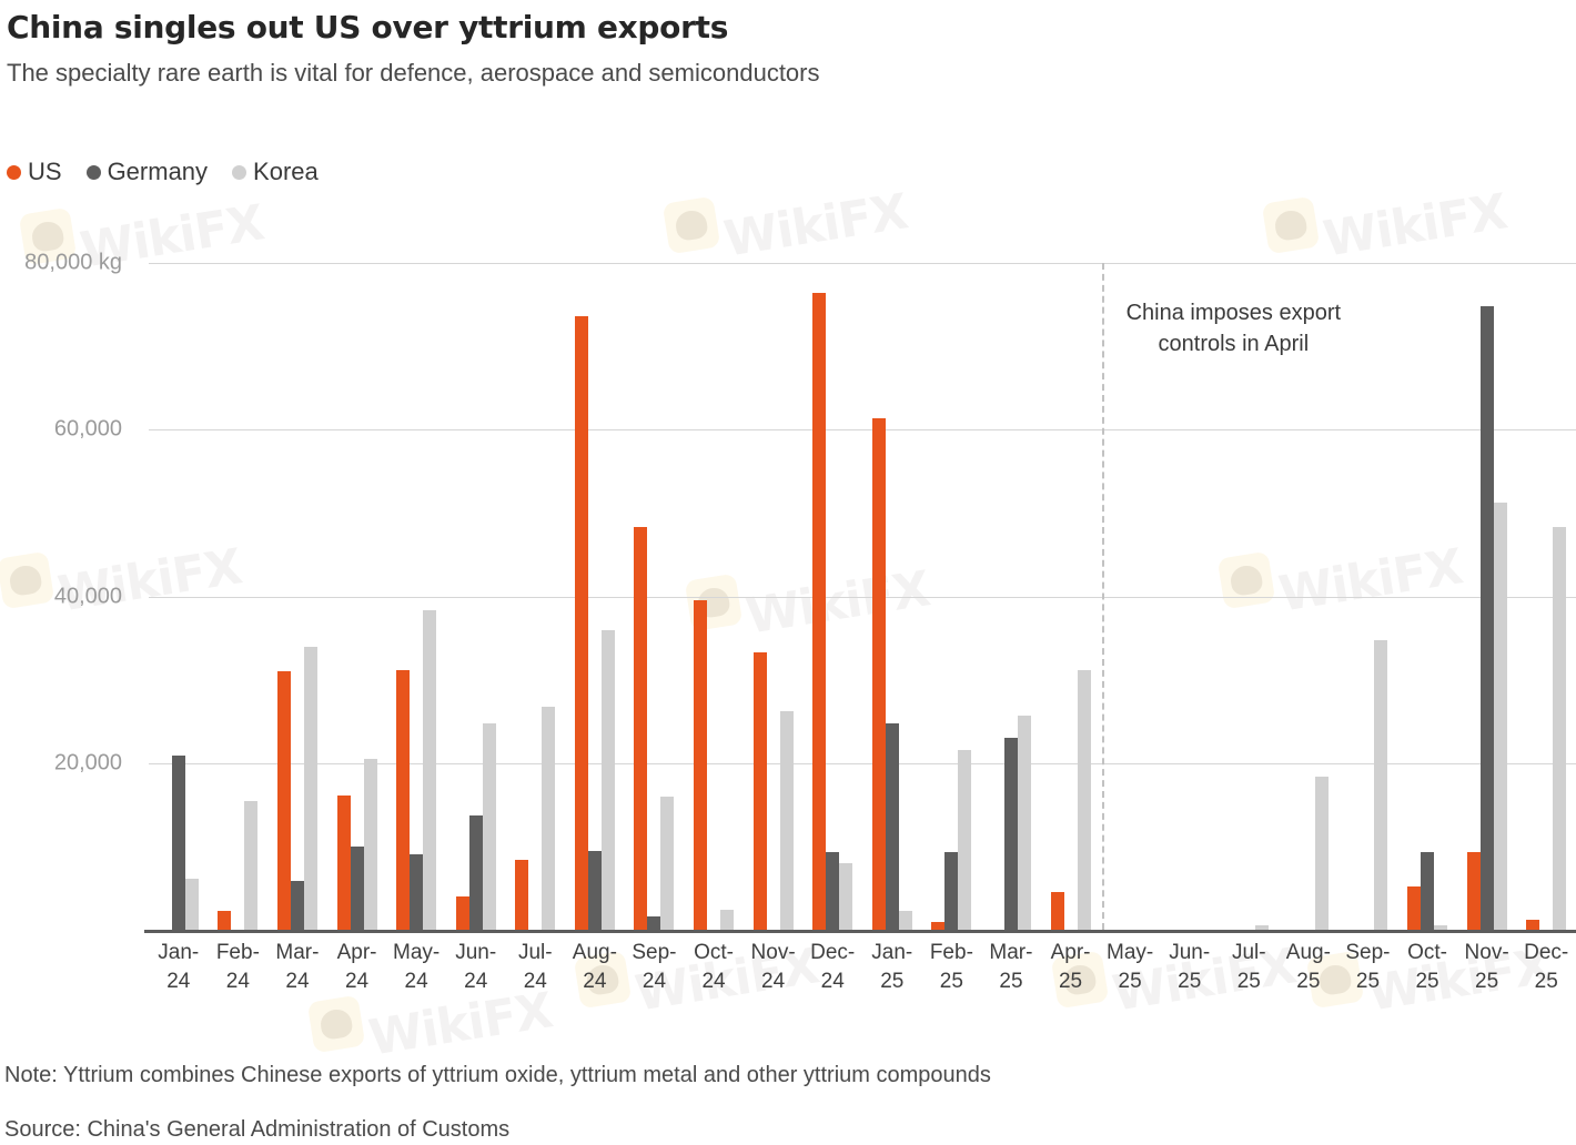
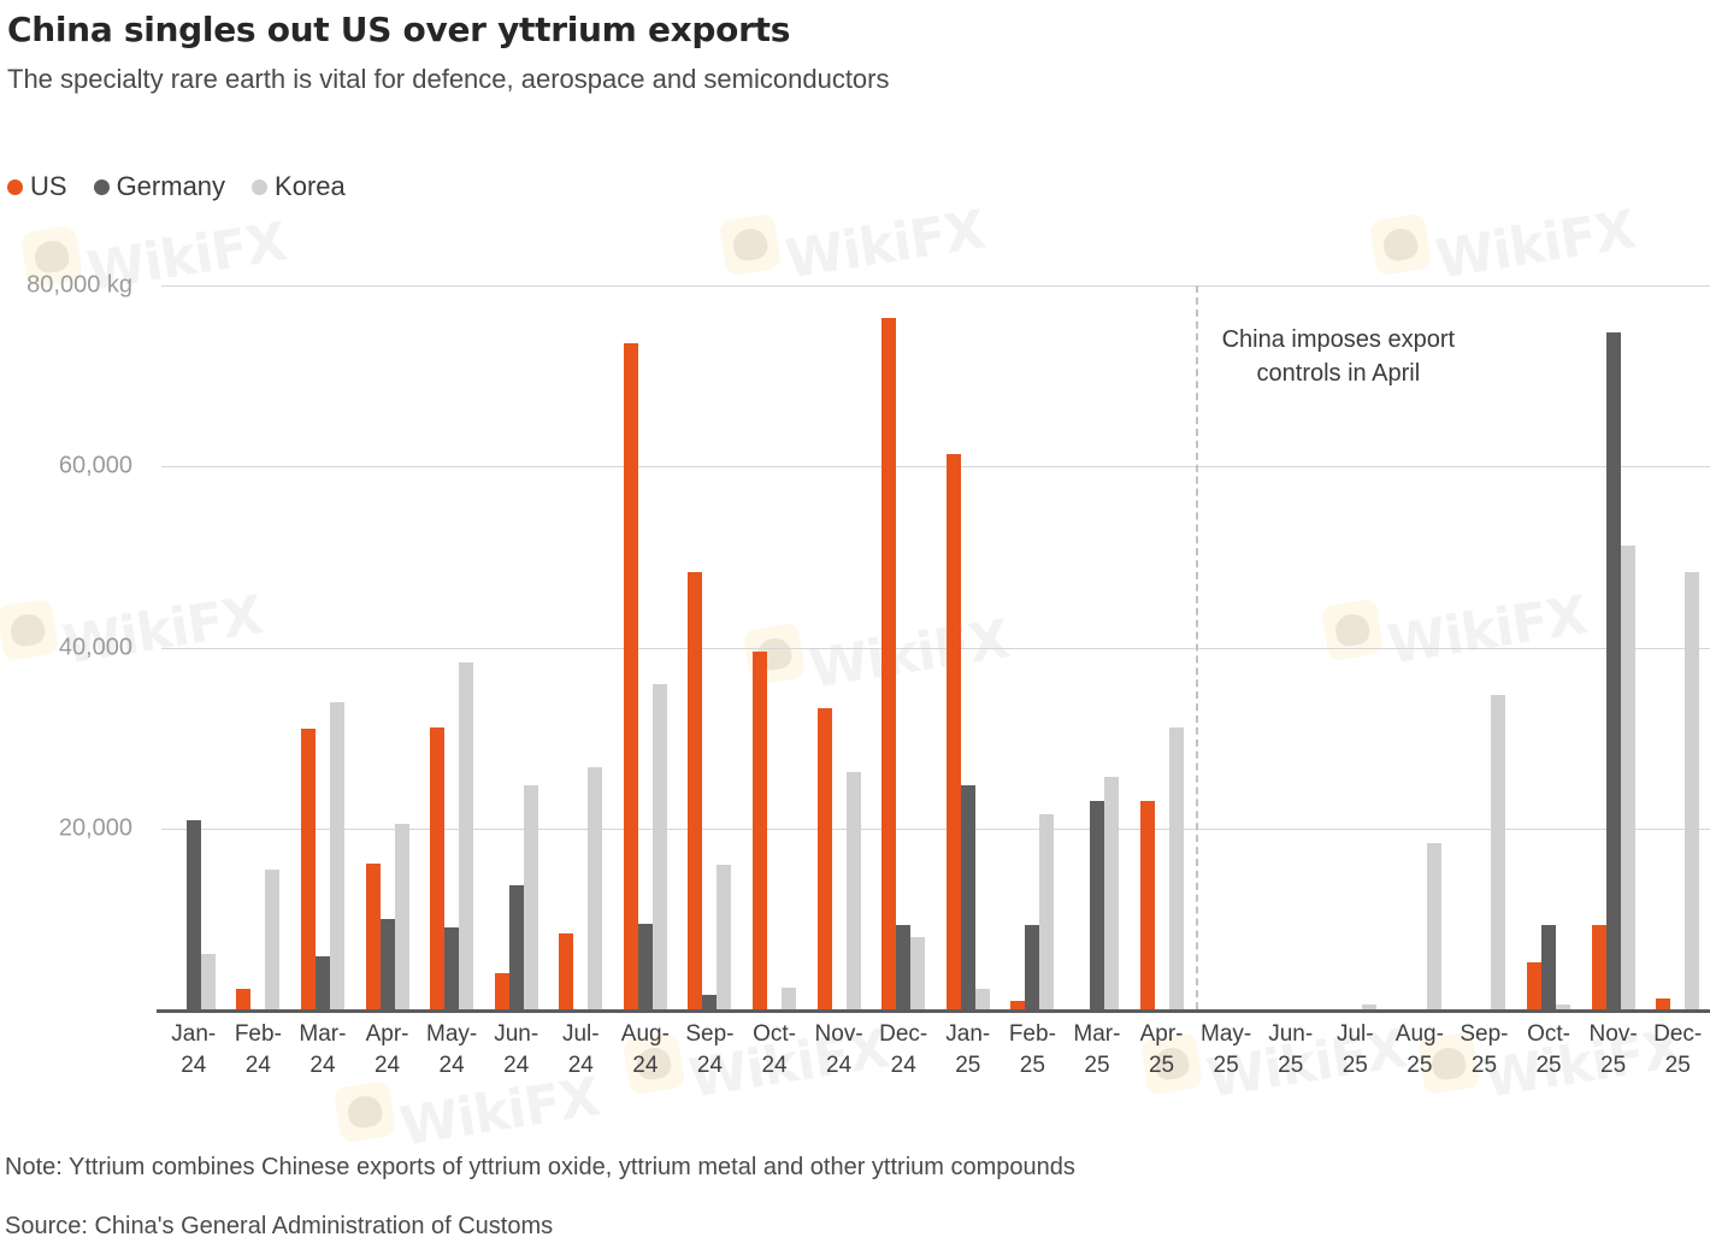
US/Apr-25: 4000 -> 23000
